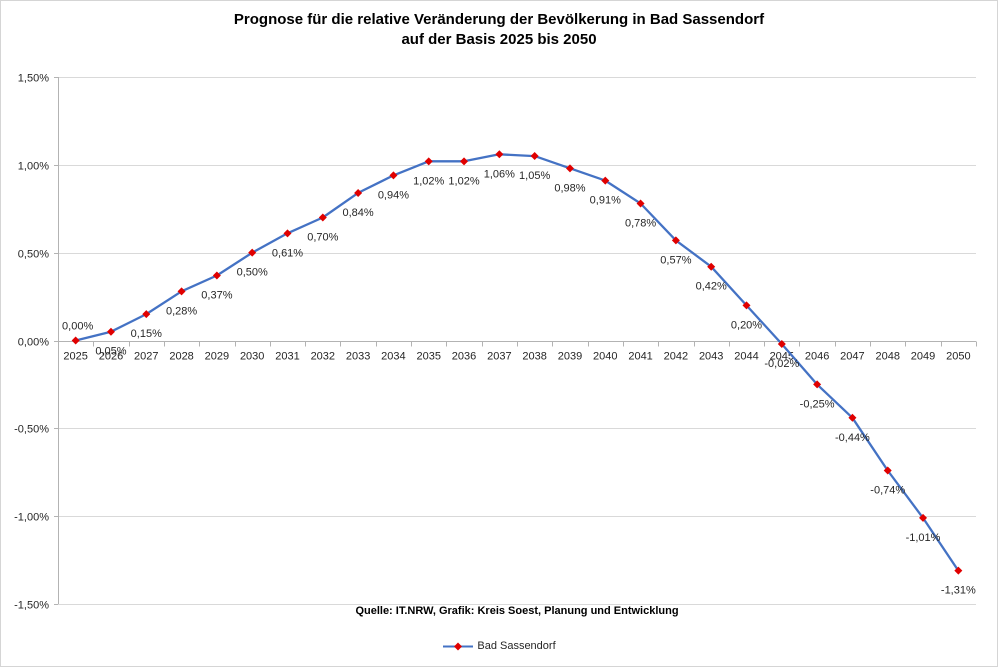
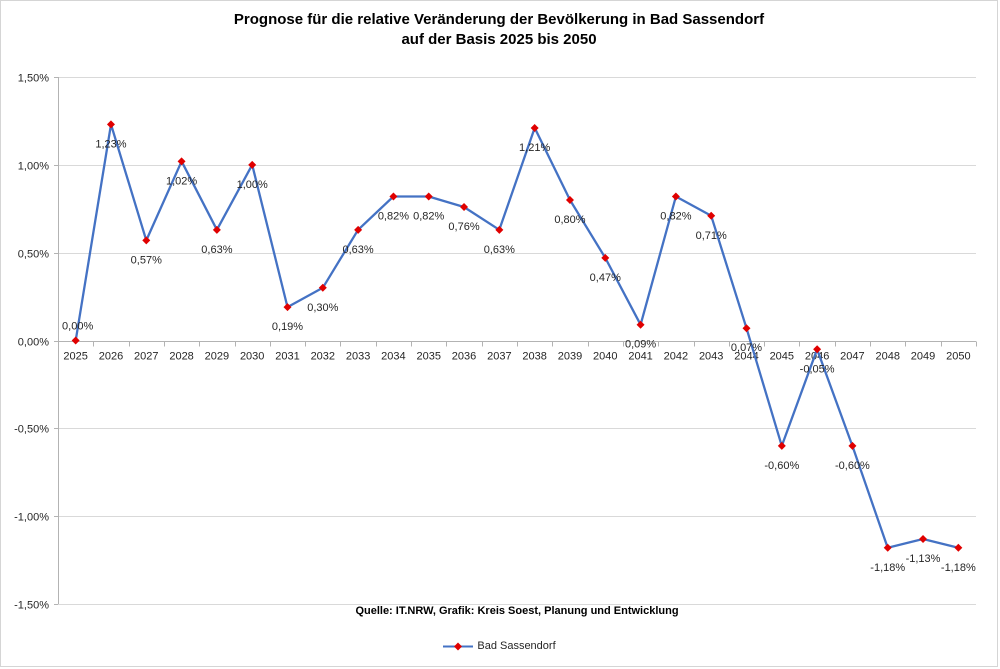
2026: 0,05% -> 1,23%
2027: 0,15% -> 0,57%
2028: 0,28% -> 1,02%
2029: 0,37% -> 0,63%
2030: 0,50% -> 1,00%
2031: 0,61% -> 0,19%
2032: 0,70% -> 0,30%
2033: 0,84% -> 0,63%
2034: 0,94% -> 0,82%
2035: 1,02% -> 0,82%
2036: 1,02% -> 0,76%
2037: 1,06% -> 0,63%
2038: 1,05% -> 1,21%
2039: 0,98% -> 0,80%
2040: 0,91% -> 0,47%
2041: 0,78% -> 0,09%
2042: 0,57% -> 0,82%
2043: 0,42% -> 0,71%
2044: 0,20% -> 0,07%
2045: -0,02% -> -0,60%
2046: -0,25% -> -0,05%
2047: -0,44% -> -0,60%
2048: -0,74% -> -1,18%
2049: -1,01% -> -1,13%
2050: -1,31% -> -1,18%
